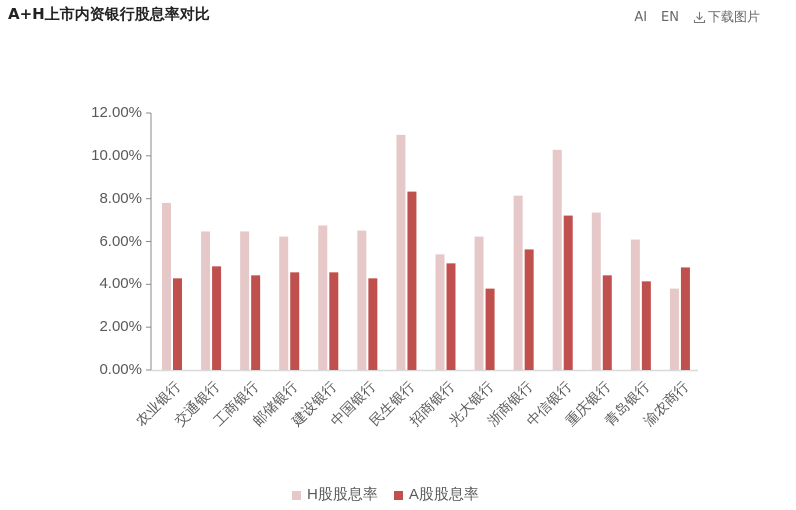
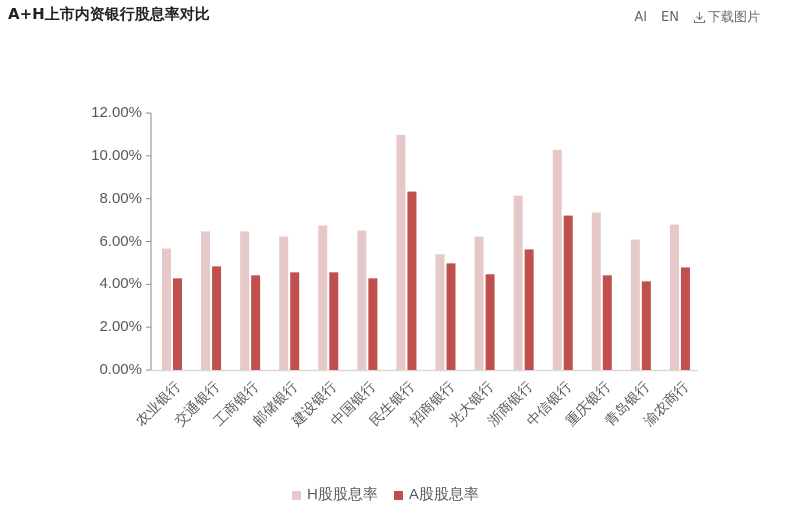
H股股息率/农业银行: 7.8% -> 5.7%
A股股息率/光大银行: 3.8% -> 4.5%
H股股息率/渝农商行: 3.8% -> 6.8%
